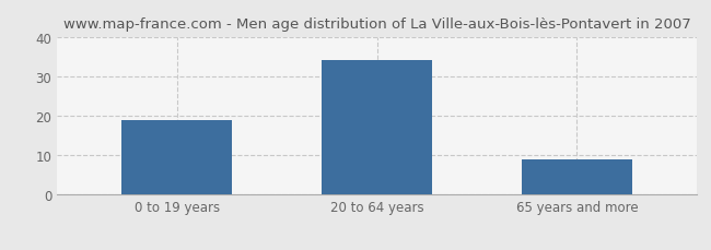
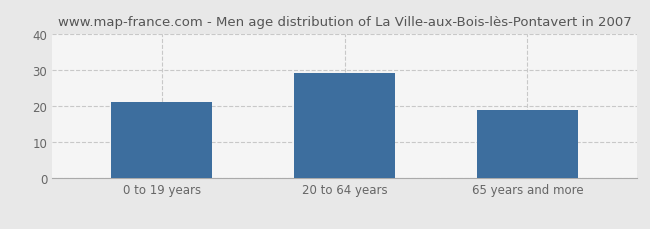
0 to 19 years: 19 -> 21
20 to 64 years: 34 -> 29
65 years and more: 9 -> 19
